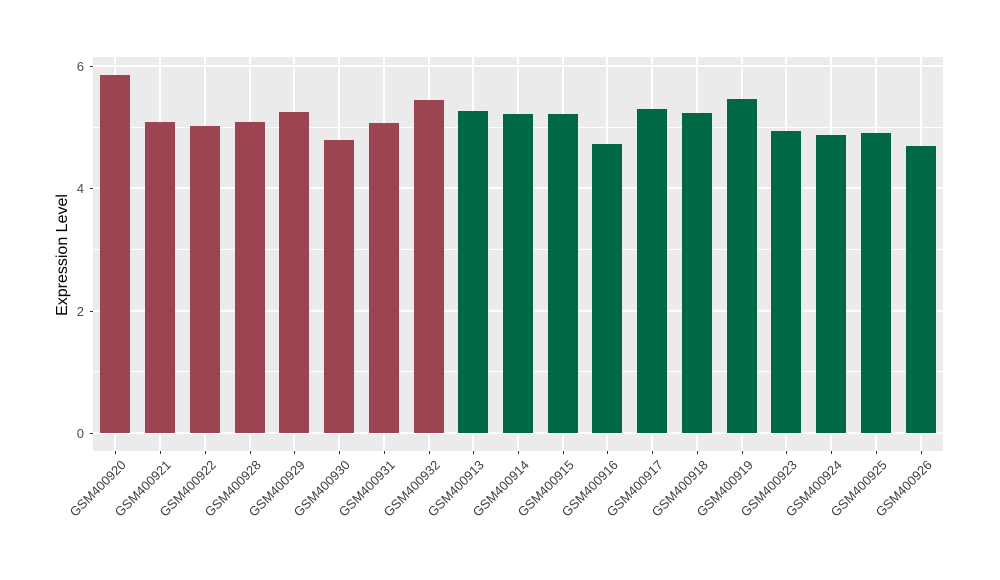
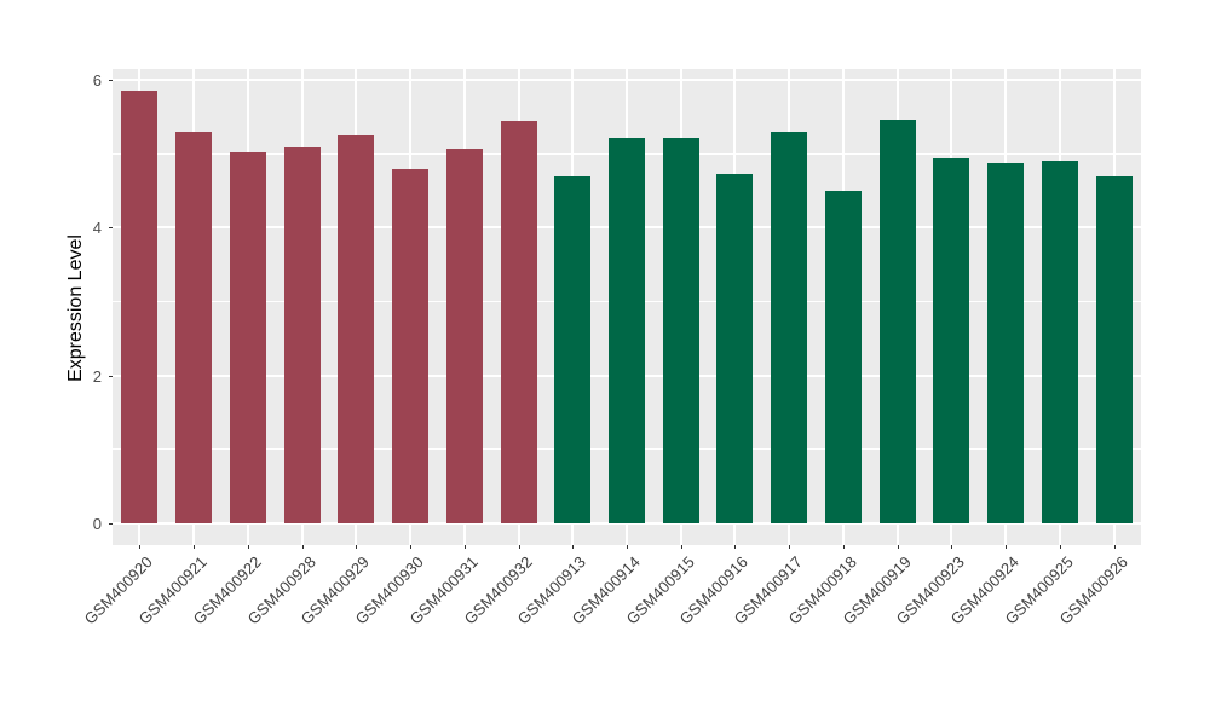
GSM400921: 5.1 -> 5.3
GSM400913: 5.3 -> 4.7
GSM400918: 5.2 -> 4.5
